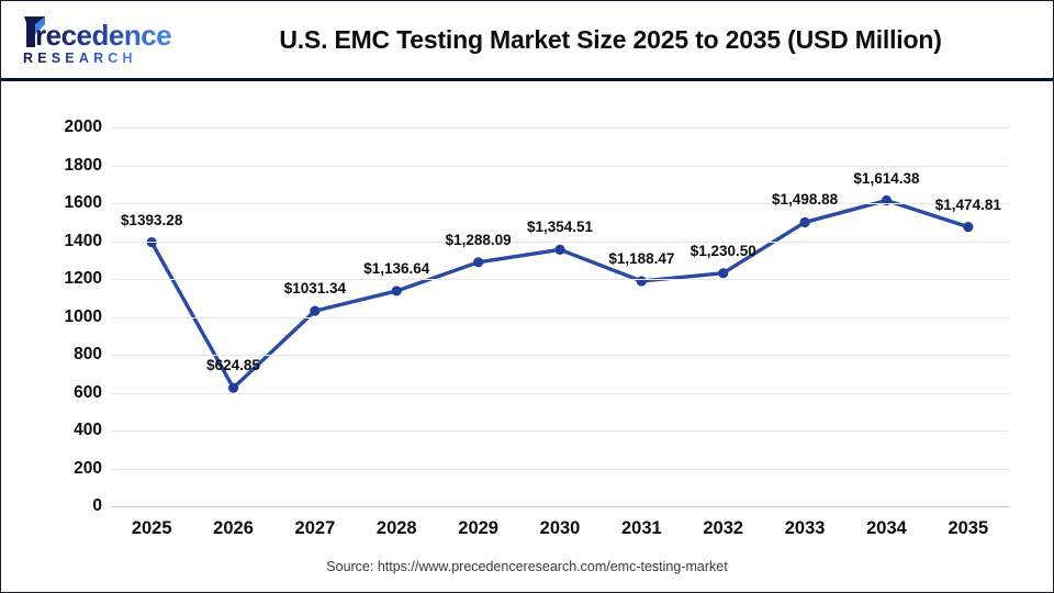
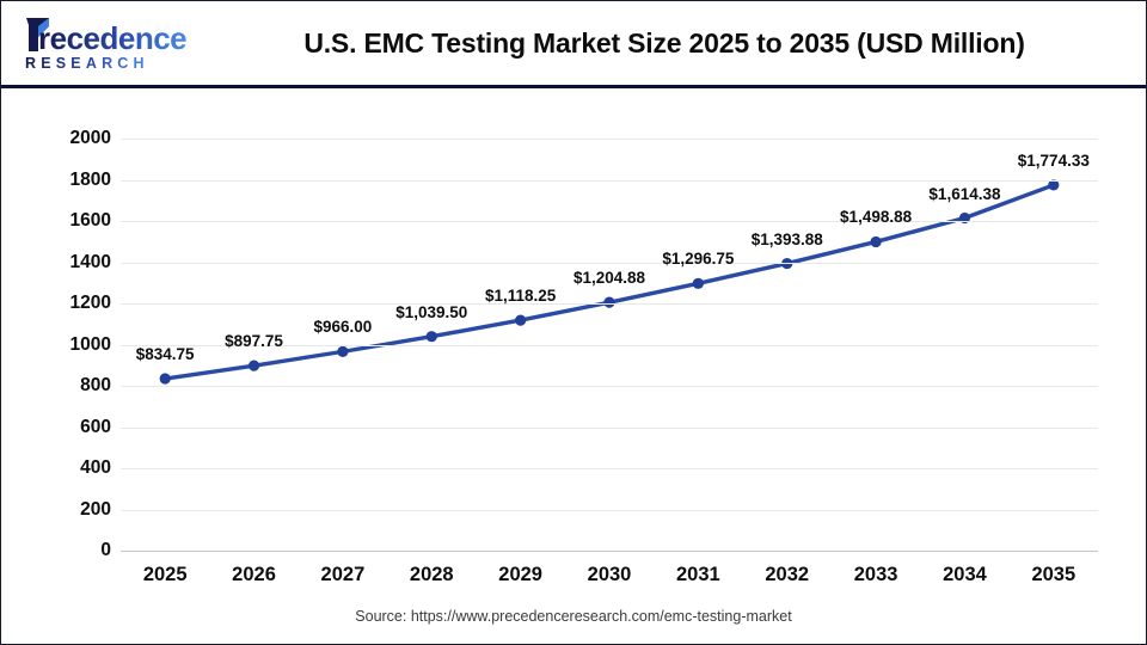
2025: $1393.28 -> $834.75
2026: $624.85 -> $897.75
2027: $1031.34 -> $966.00
2028: $1,136.64 -> $1,039.50
2029: $1,288.09 -> $1,118.25
2030: $1,354.51 -> $1,204.88
2031: $1,188.47 -> $1,296.75
2032: $1,230.50 -> $1,393.88
2035: $1,474.81 -> $1,774.33
